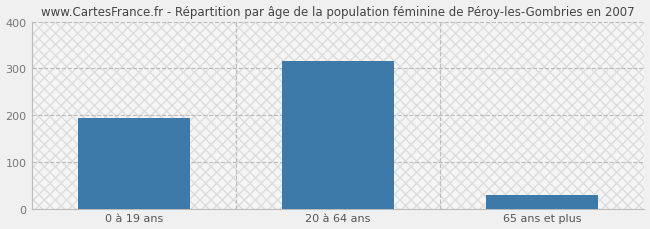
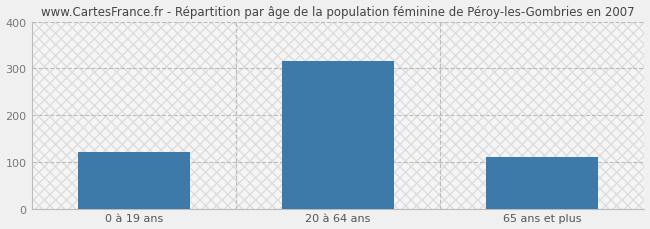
0 à 19 ans: 193 -> 120
65 ans et plus: 30 -> 110
